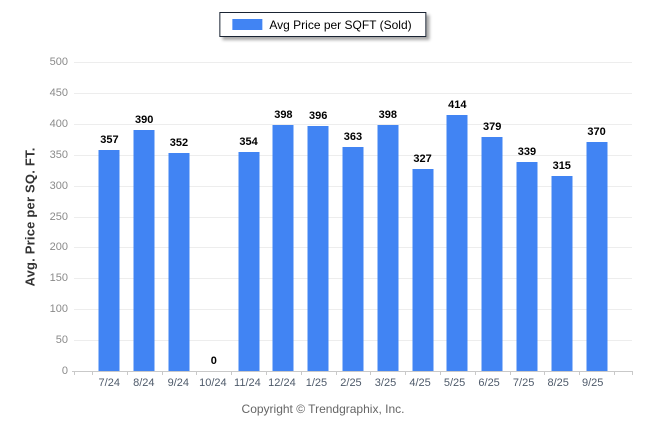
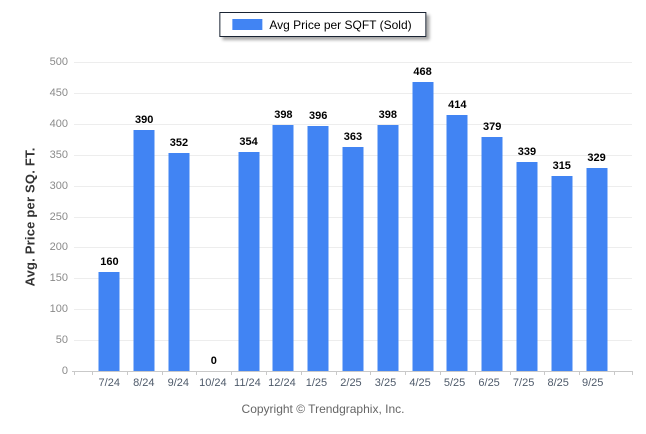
7/24: 357 -> 160
4/25: 327 -> 468
9/25: 370 -> 329
